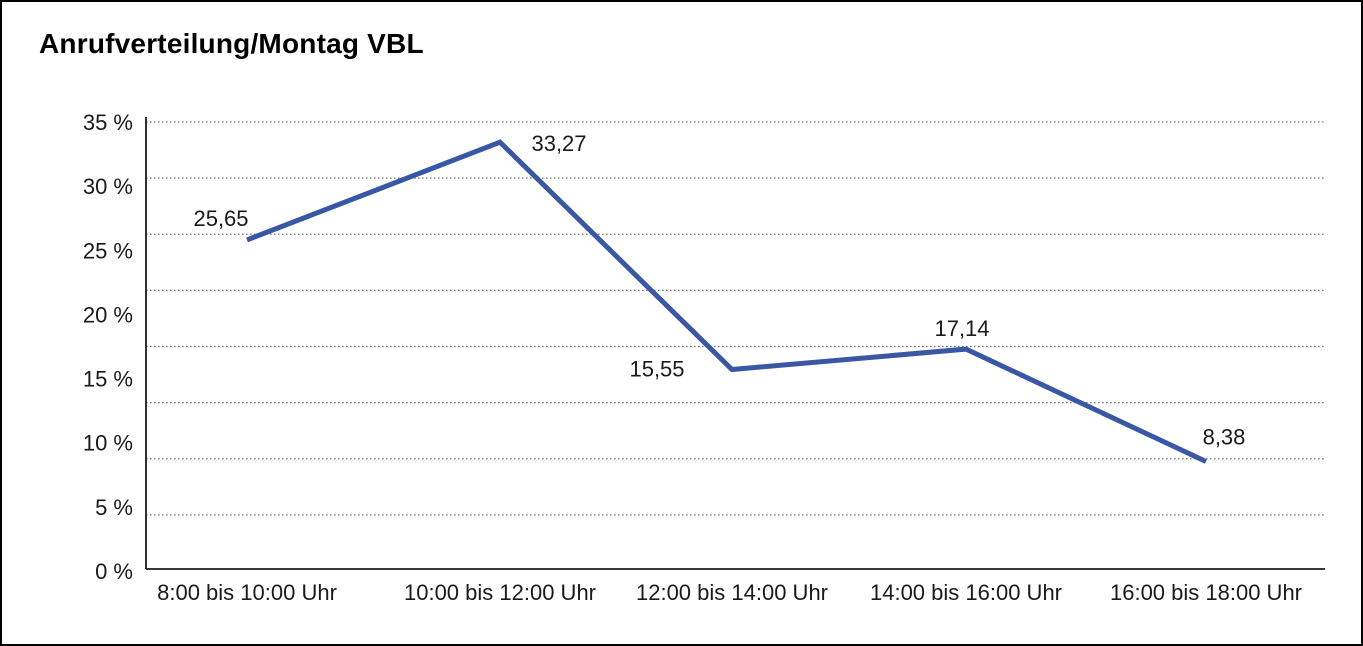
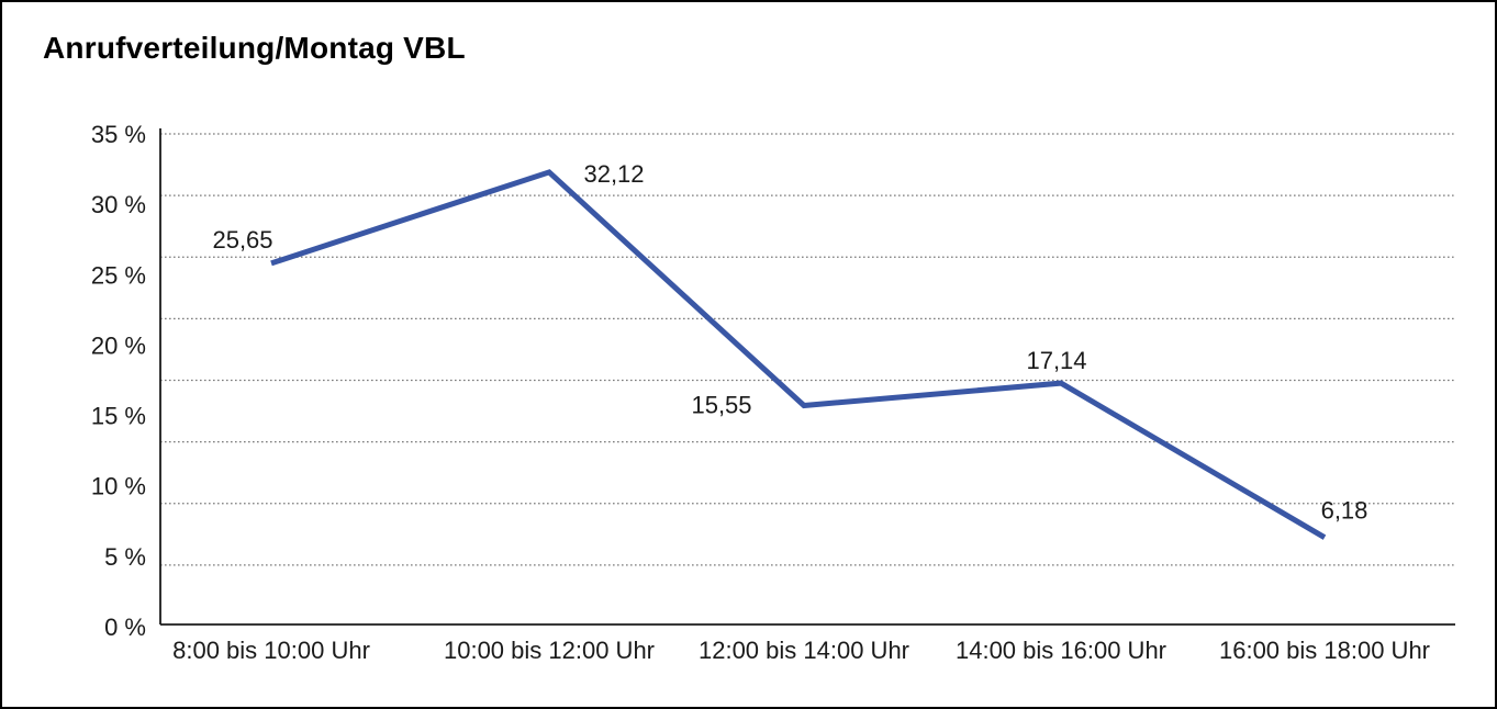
10:00 bis 12:00 Uhr: 33,27 -> 32,12
16:00 bis 18:00 Uhr: 8,38 -> 6,18
